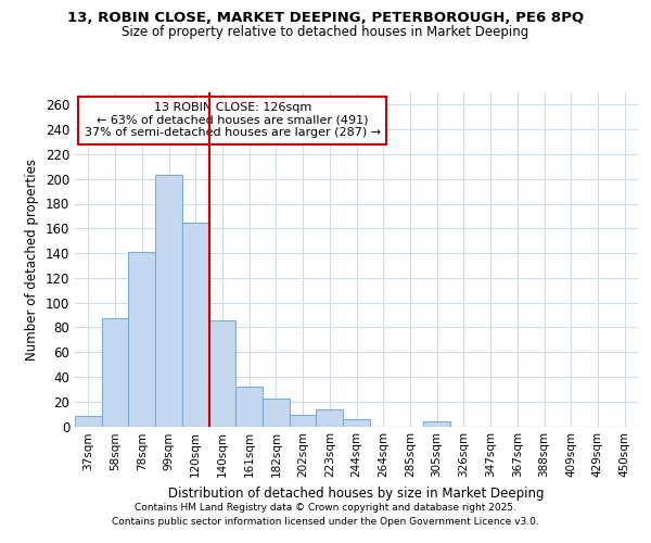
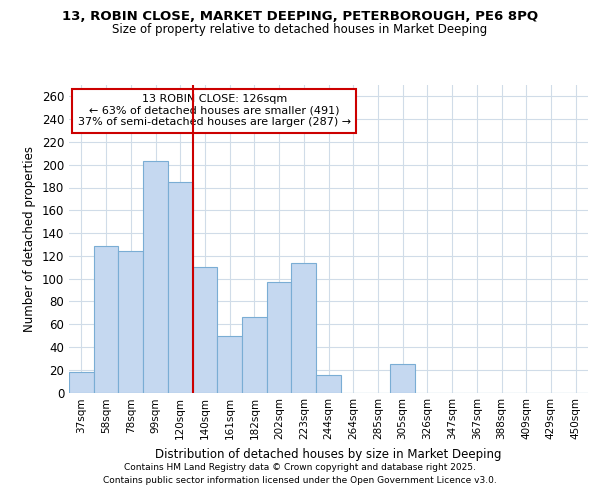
37sqm: 8 -> 18
58sqm: 87 -> 129
78sqm: 141 -> 124
120sqm: 165 -> 185
140sqm: 86 -> 110
161sqm: 32 -> 50
182sqm: 22 -> 66
202sqm: 9 -> 97
223sqm: 14 -> 114
244sqm: 6 -> 15
305sqm: 4 -> 25
